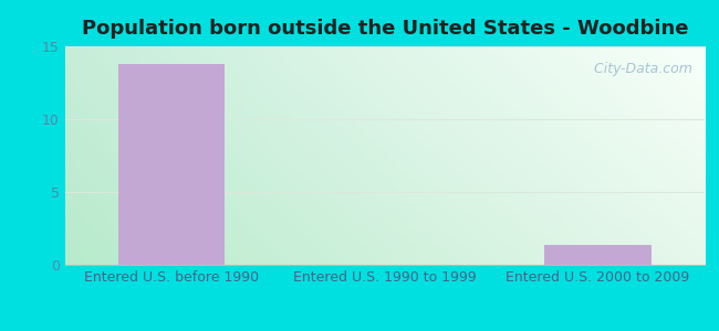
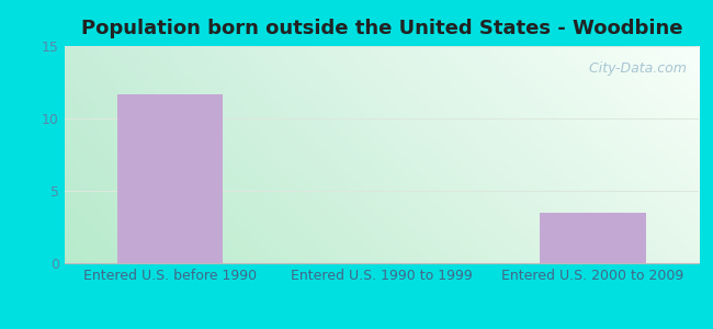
Entered U.S. before 1990: 13.8 -> 11.7
Entered U.S. 2000 to 2009: 1.4 -> 3.5
